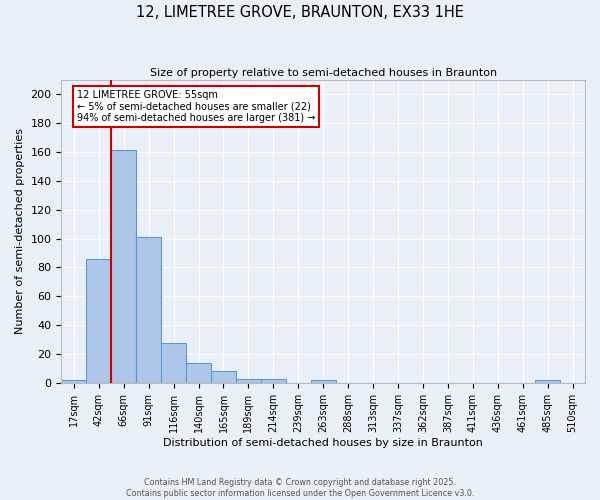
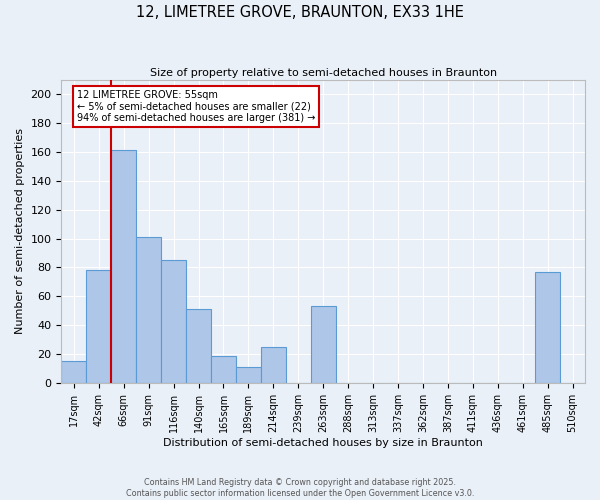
17sqm: 2 -> 15
42sqm: 86 -> 78
116sqm: 28 -> 85
140sqm: 14 -> 51
165sqm: 8 -> 19
189sqm: 3 -> 11
214sqm: 3 -> 25
263sqm: 2 -> 53
485sqm: 2 -> 77
